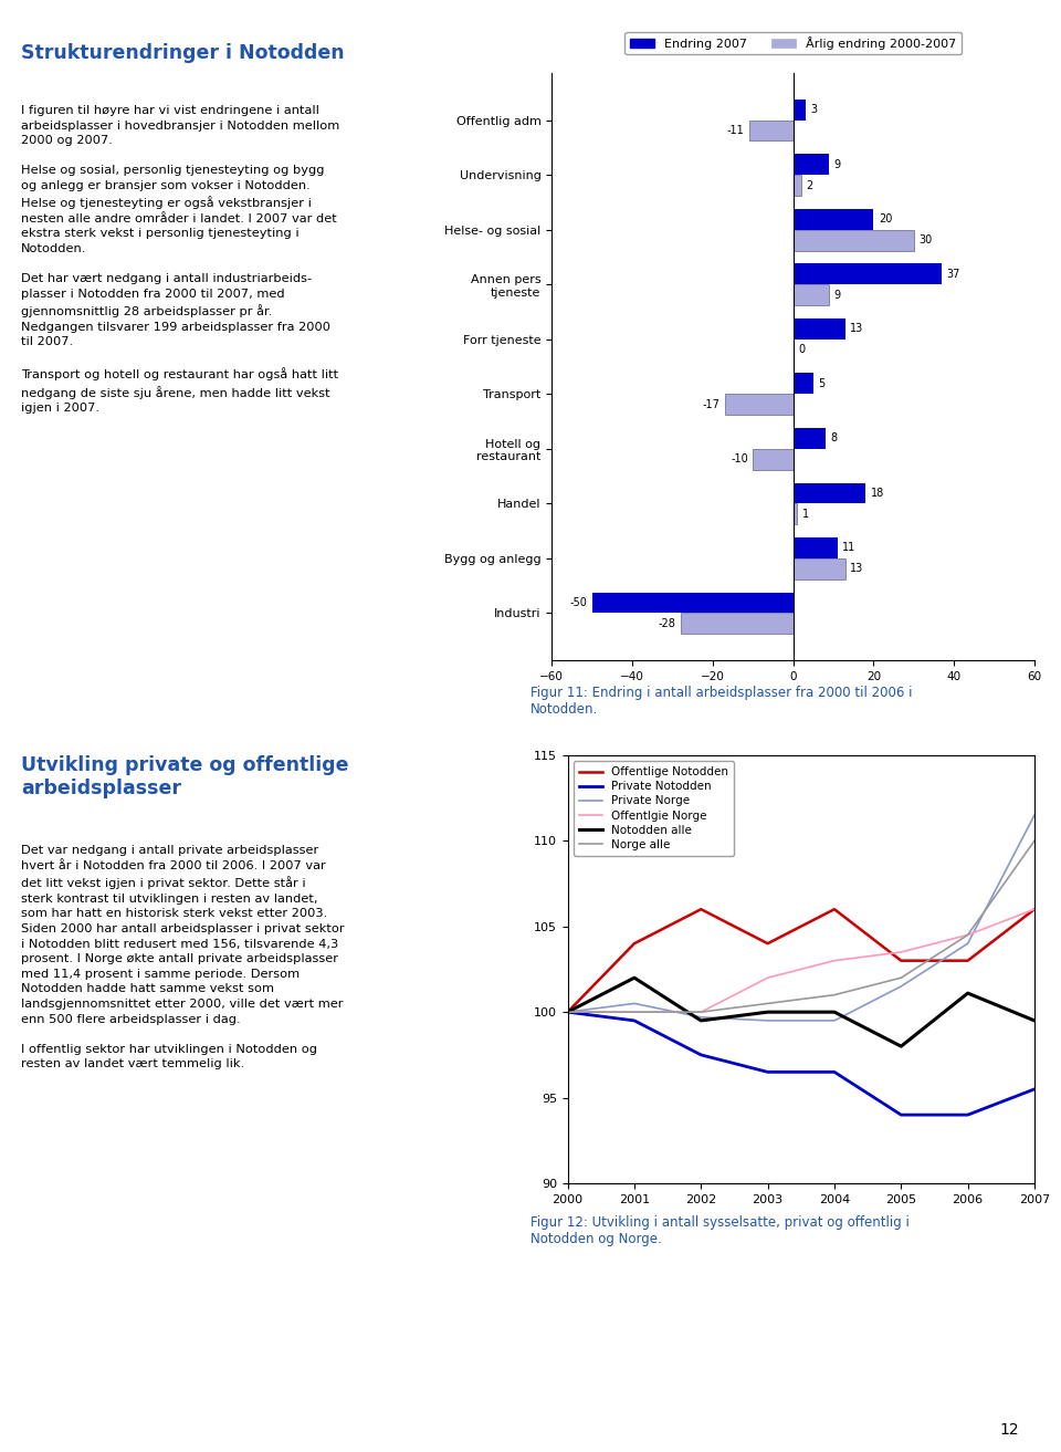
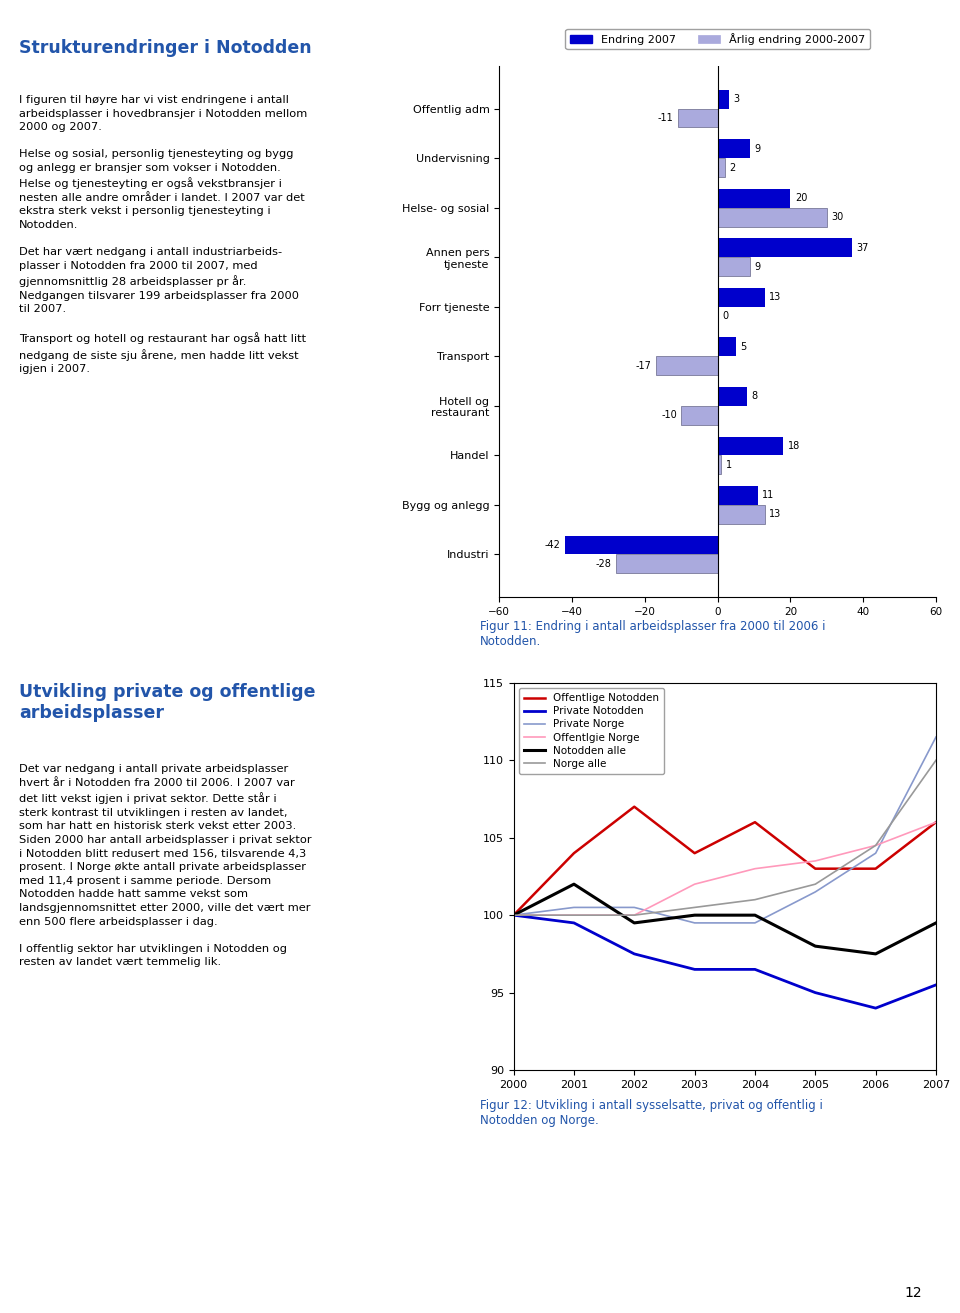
Endring 2007/Industri: -50 -> -42
Offentlige Notodden/2002: 106 -> 107
Private Norge/2002: 99.7 -> 100.5
Private Notodden/2005: 94.0 -> 95.0
Notodden alle/2006: 101.1 -> 97.5
